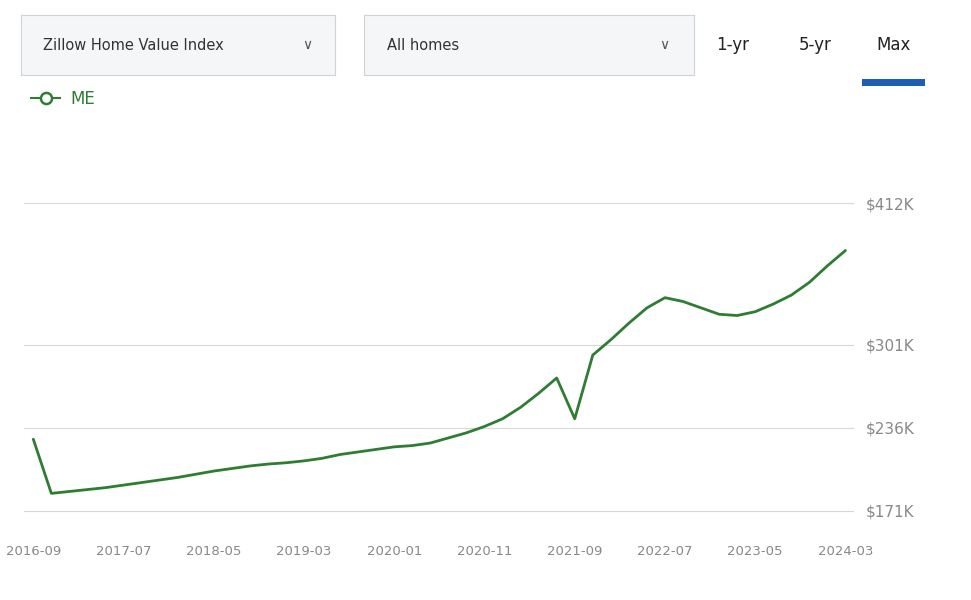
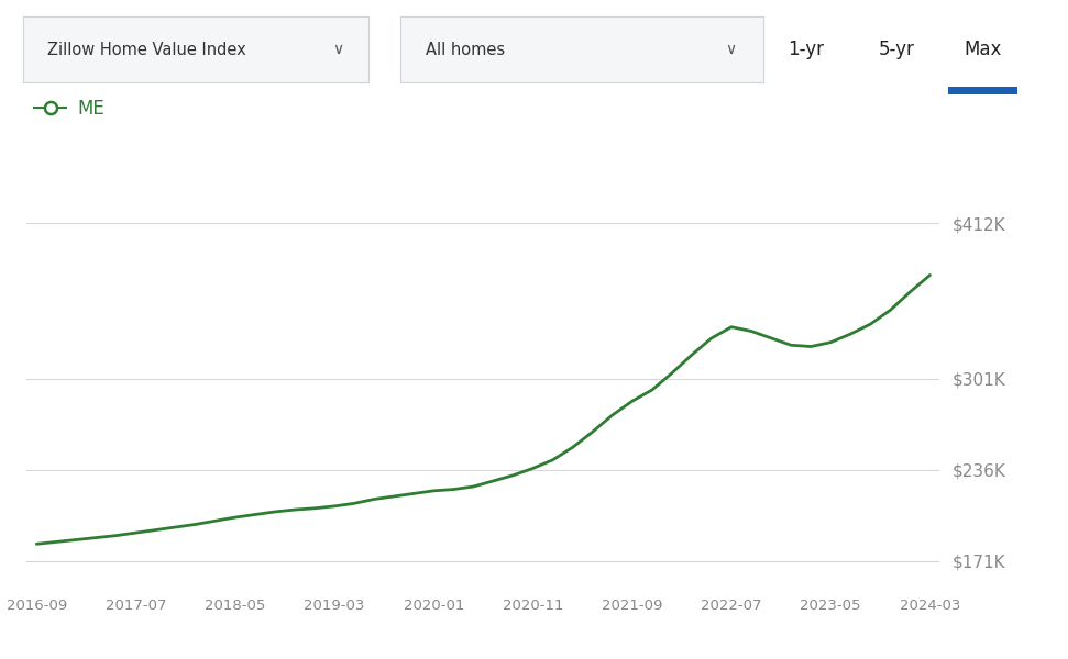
2016-09: $227K -> $183K
2021-09: $243K -> $285K
